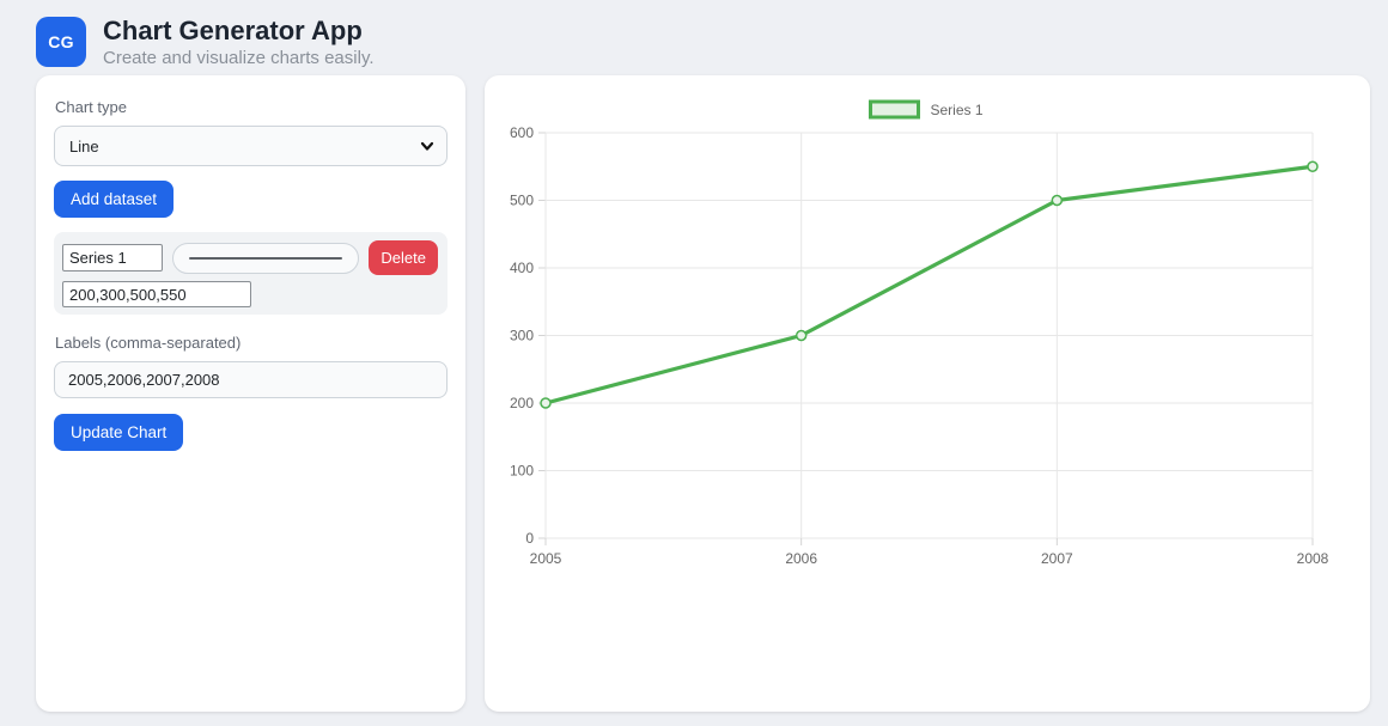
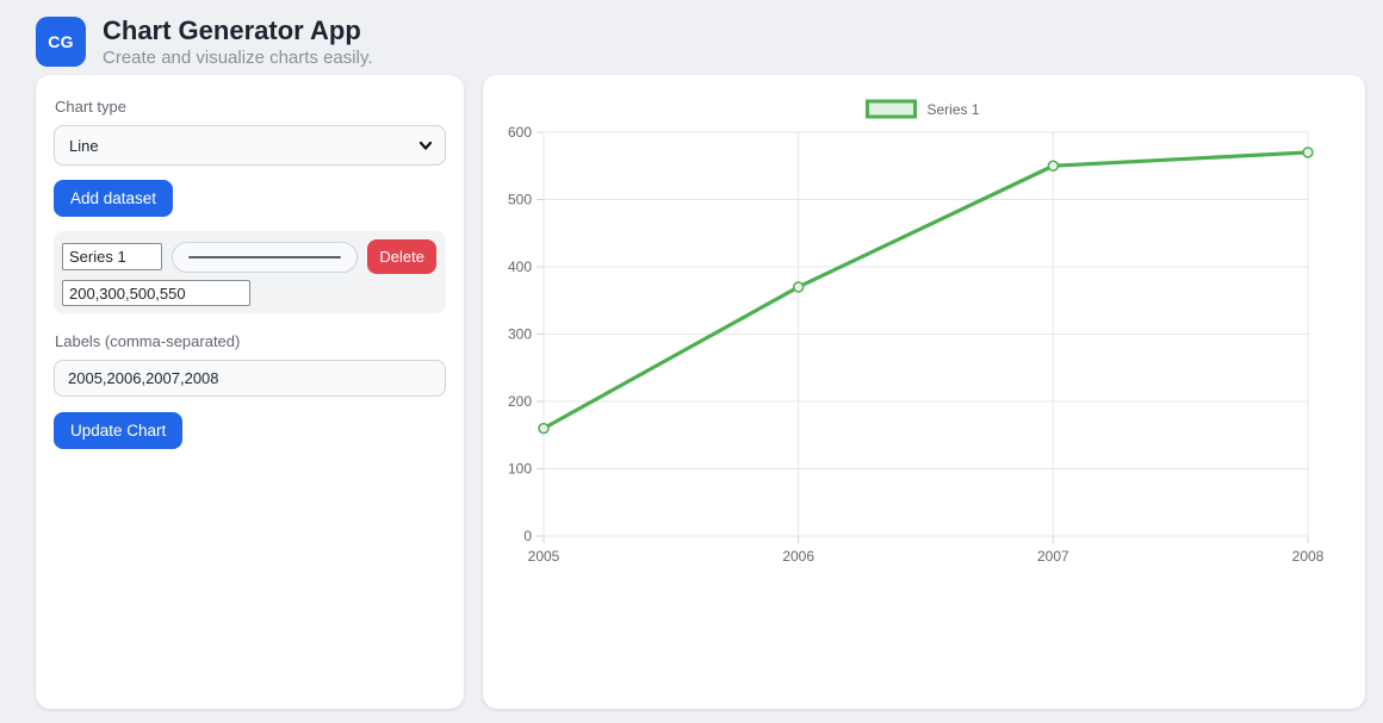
2005: 200 -> 160
2006: 300 -> 370
2007: 500 -> 550
2008: 550 -> 570
